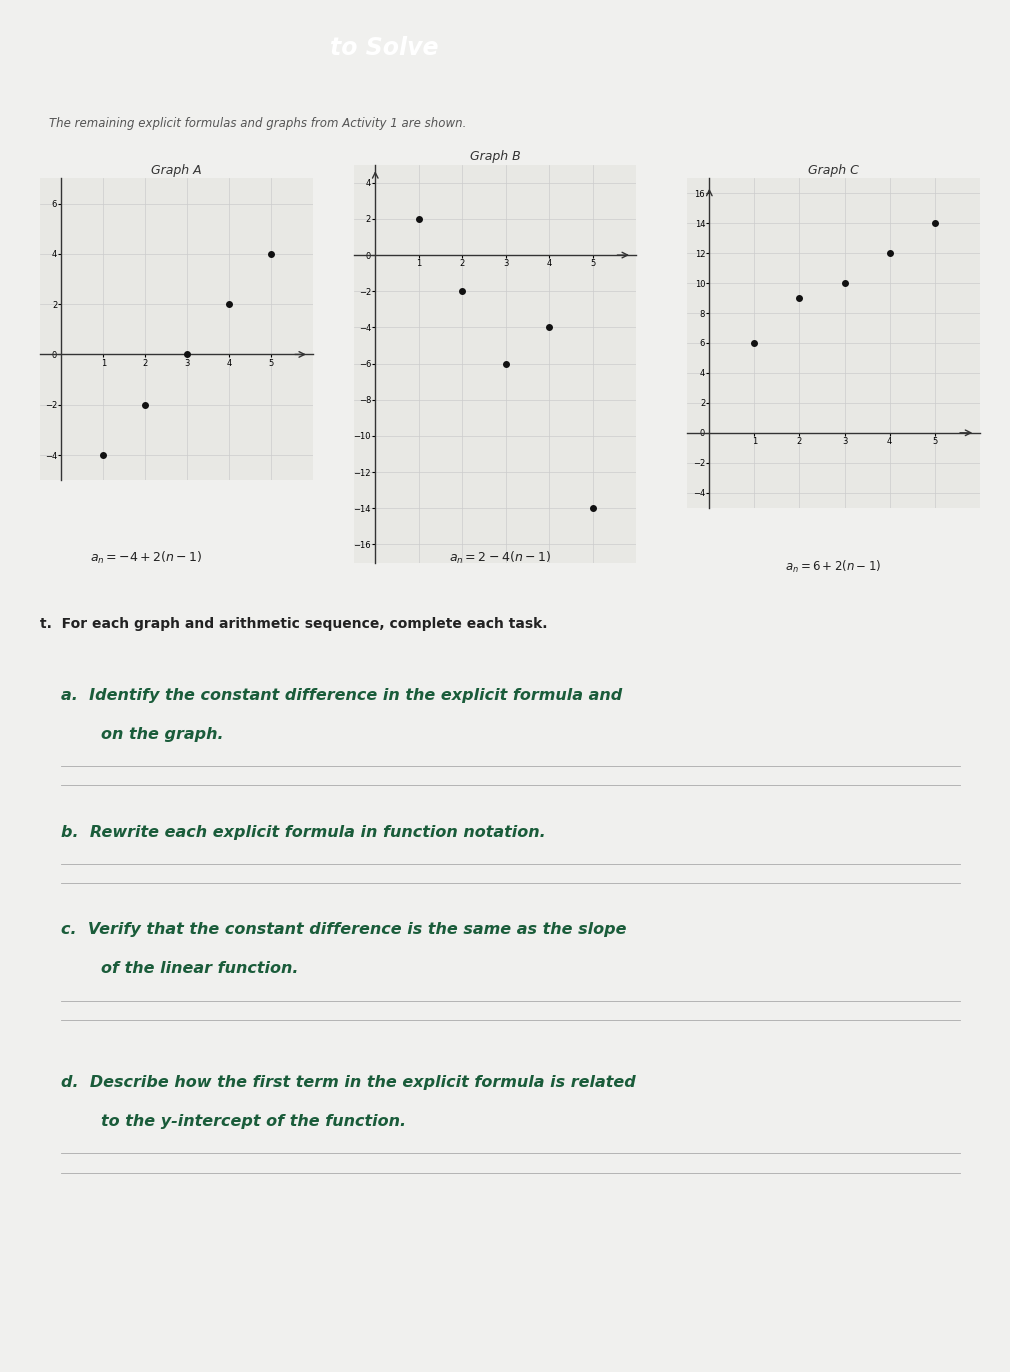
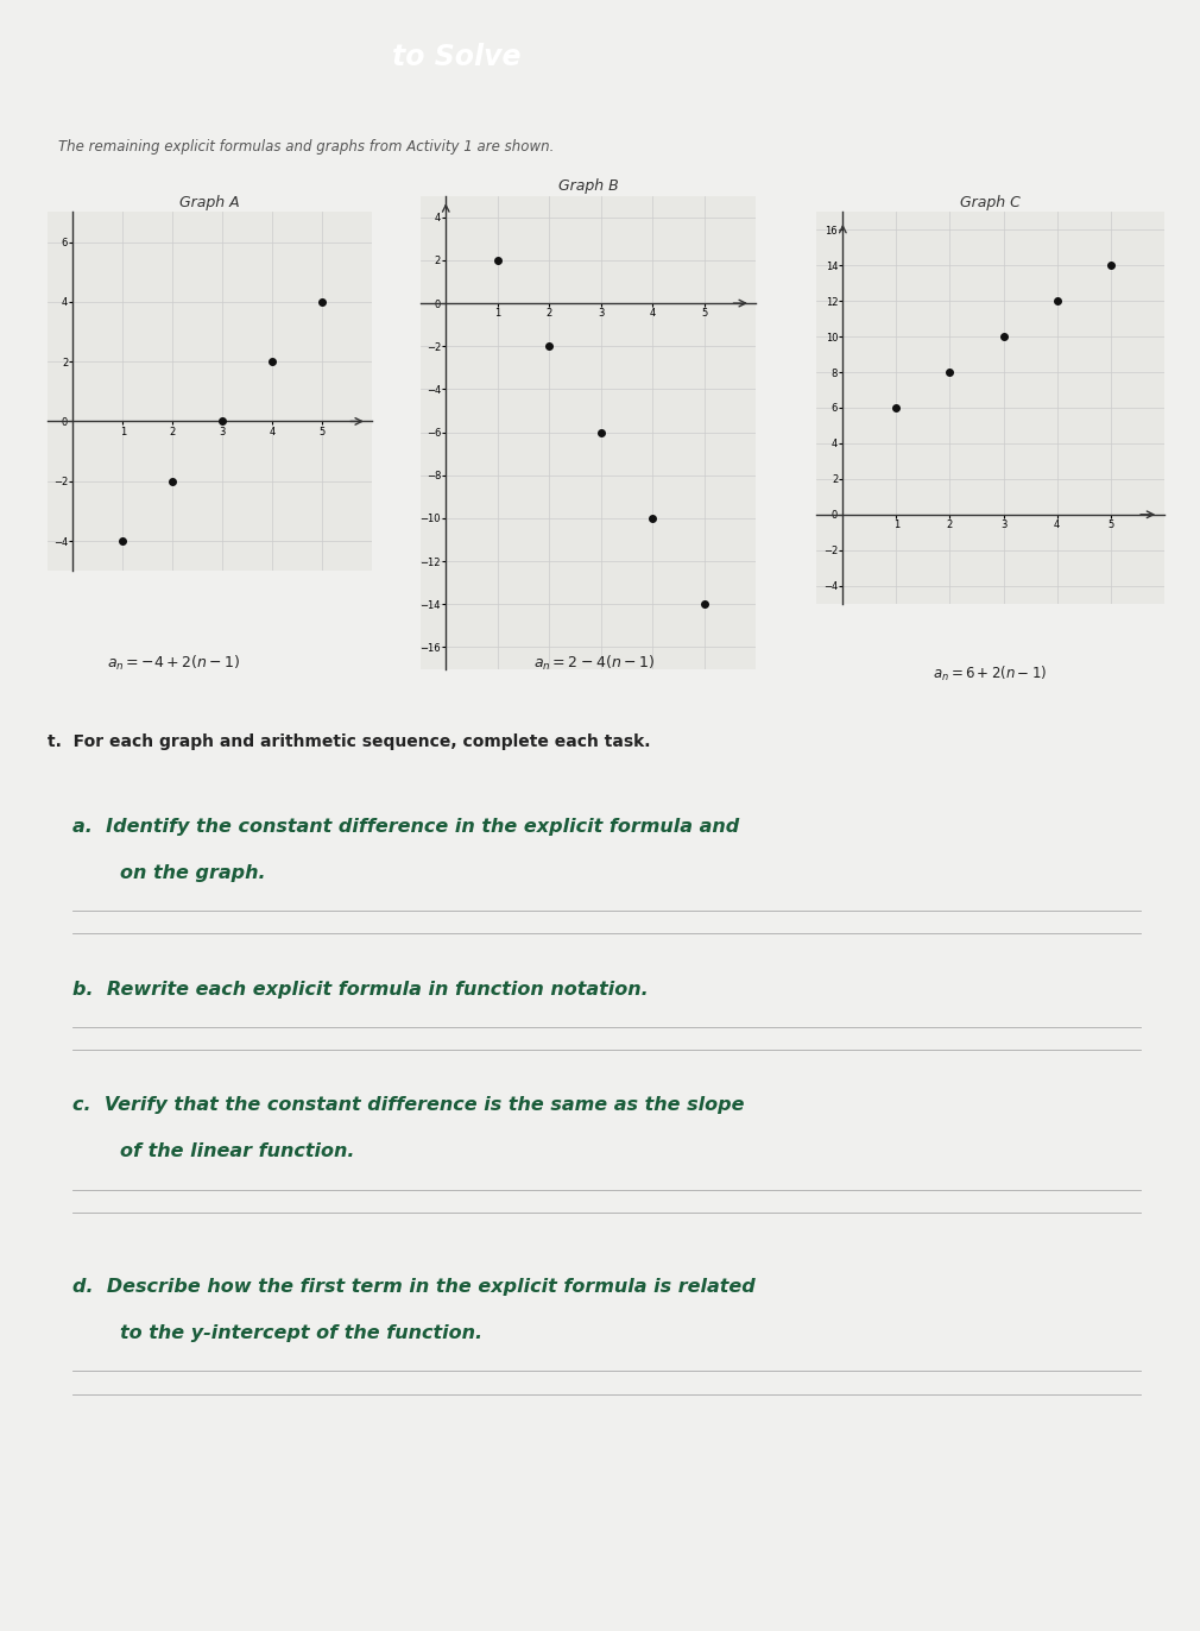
Graph B/4: -4 -> -10
Graph C/2: 9 -> 8
